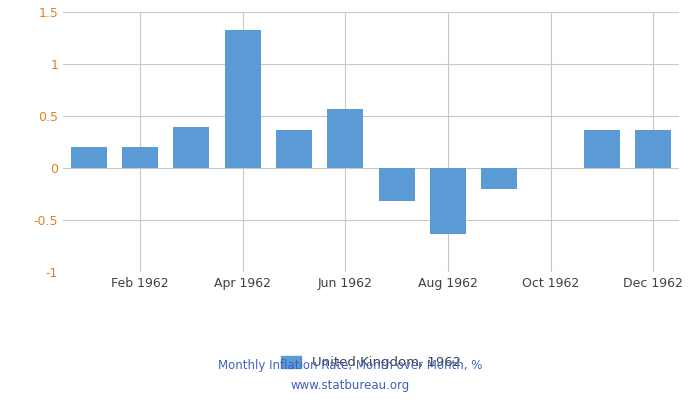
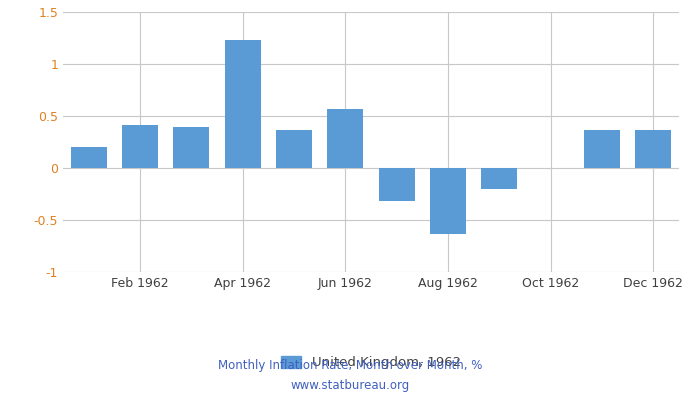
Feb 1962: 0.20 -> 0.41
Apr 1962: 1.33 -> 1.23
